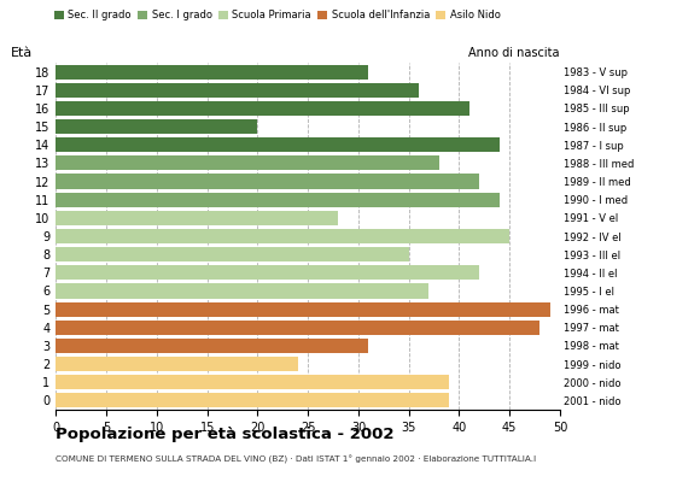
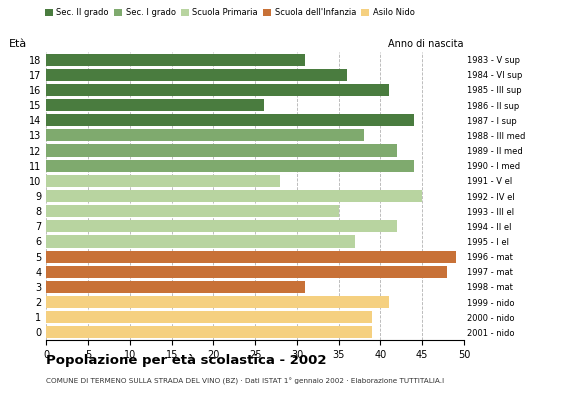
15: 20 -> 26
2: 24 -> 41
